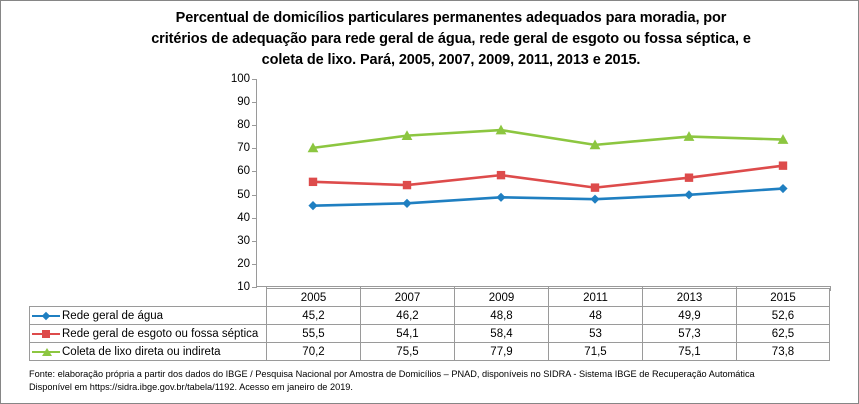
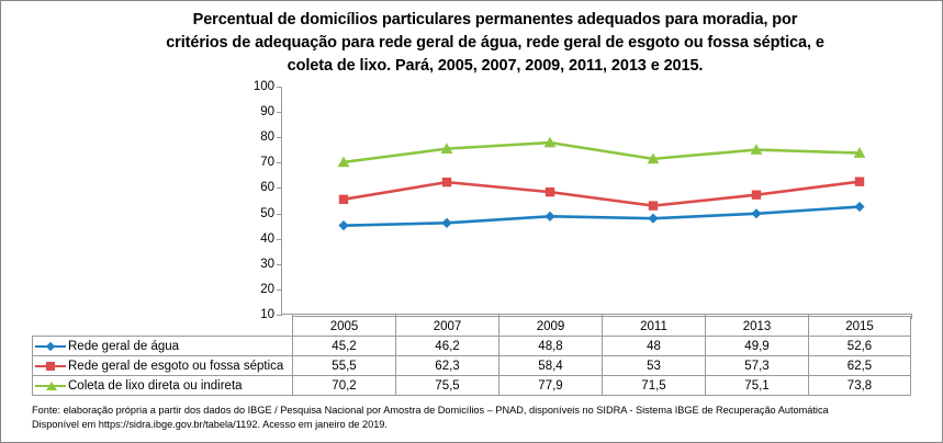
Rede geral de esgoto ou fossa séptica/2007: 54,1 -> 62,3
